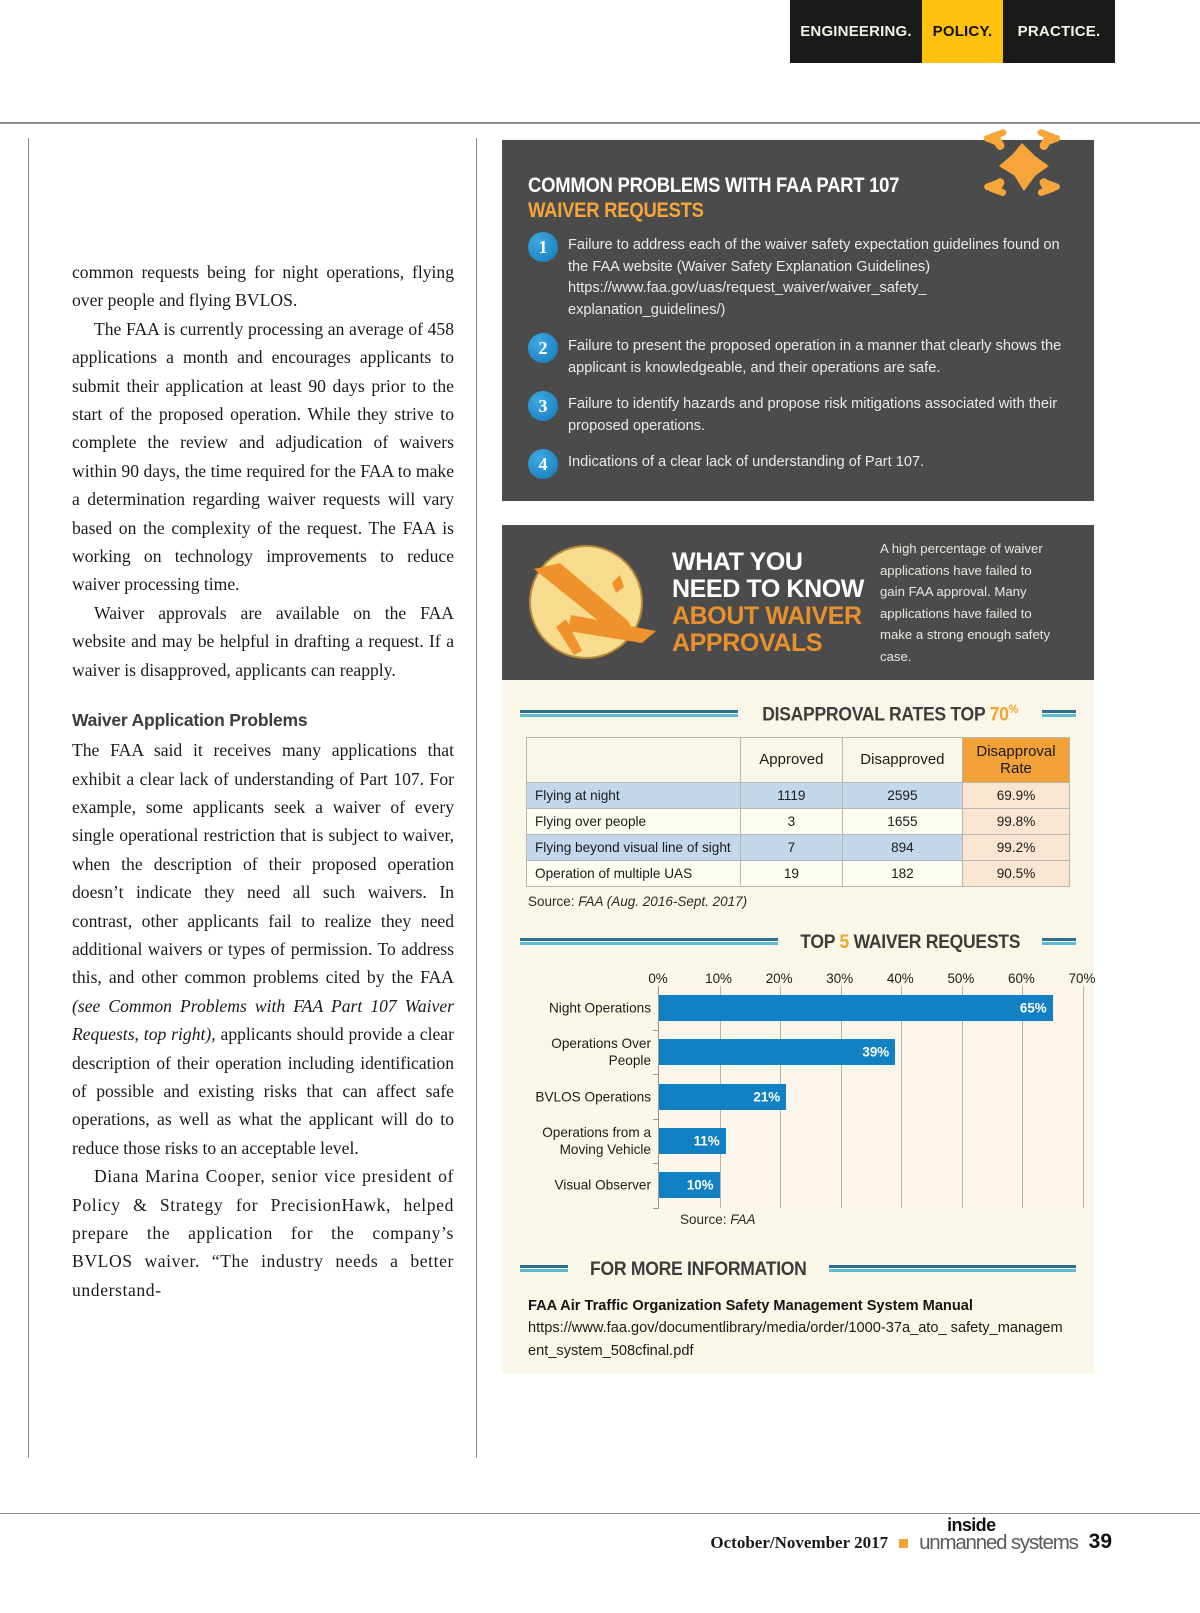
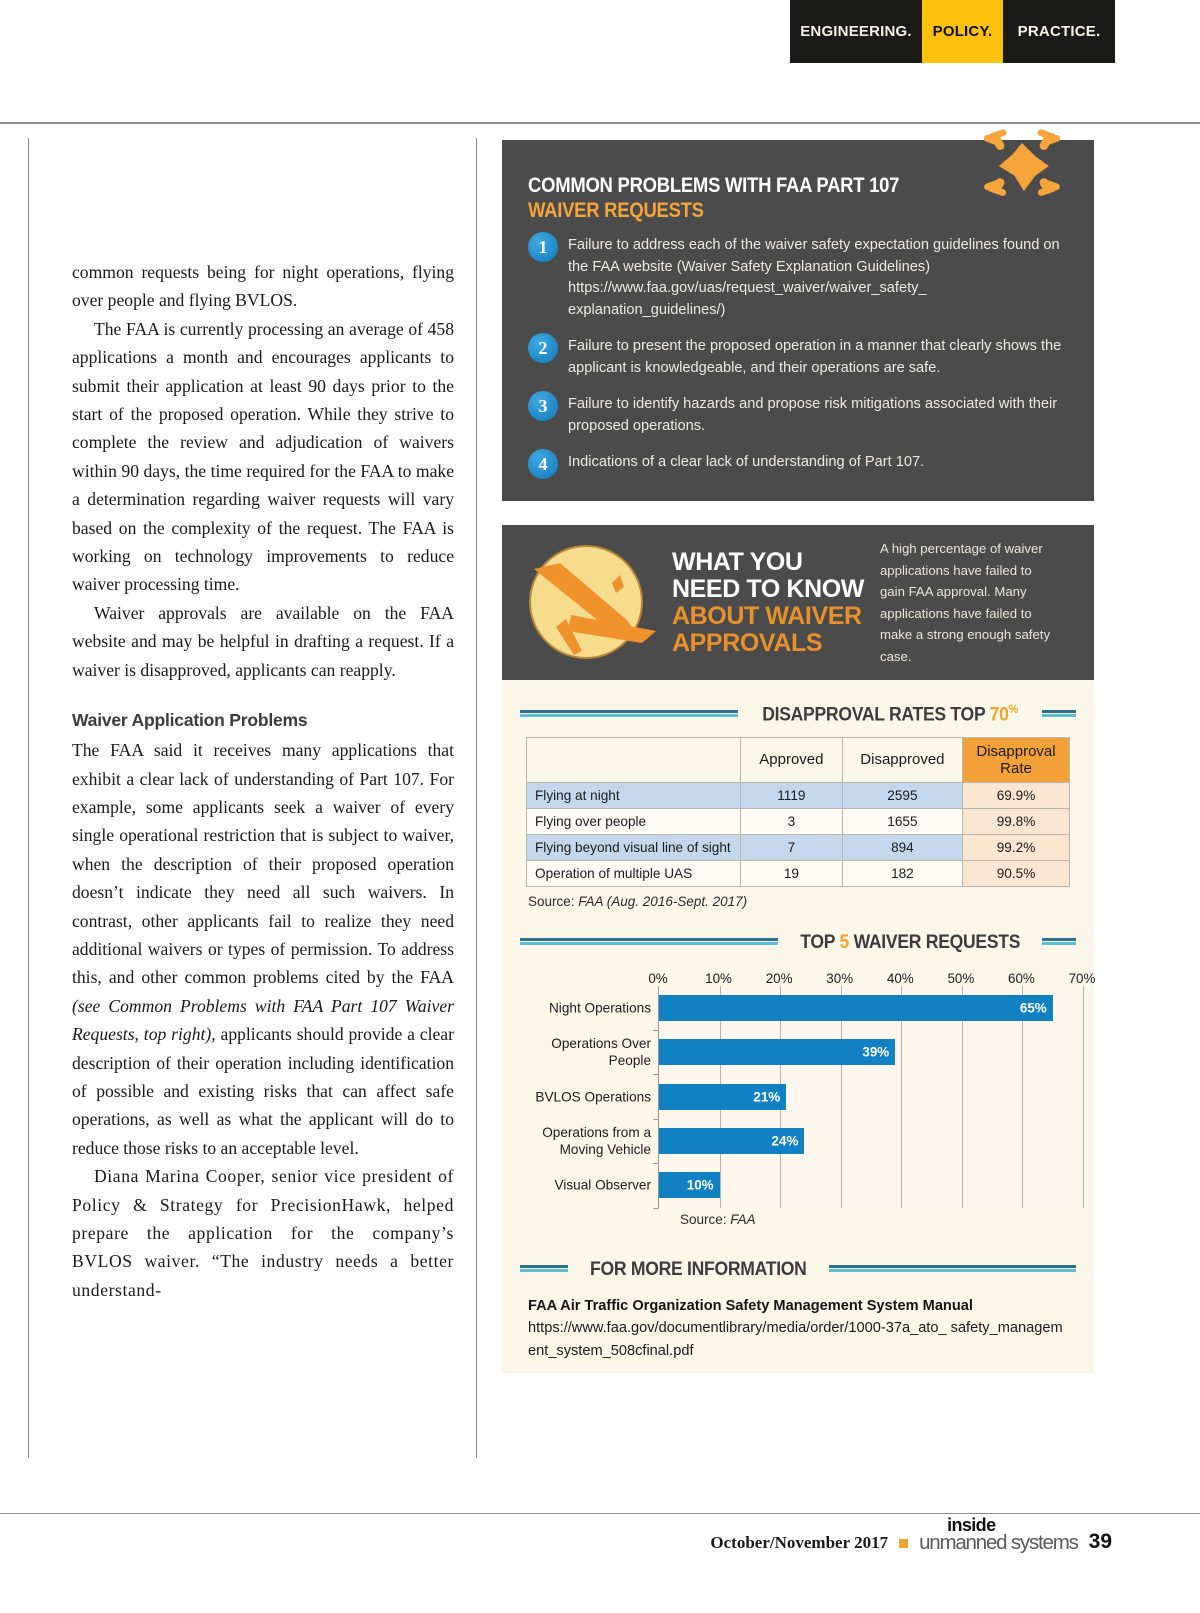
Operations from a Moving Vehicle: 11% -> 24%
